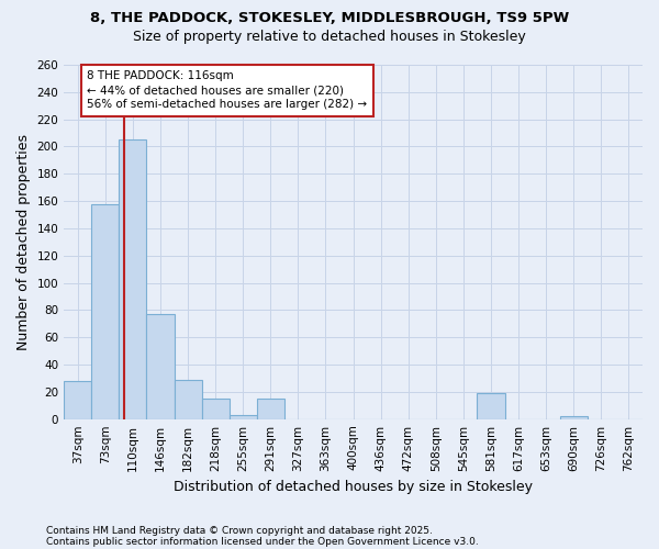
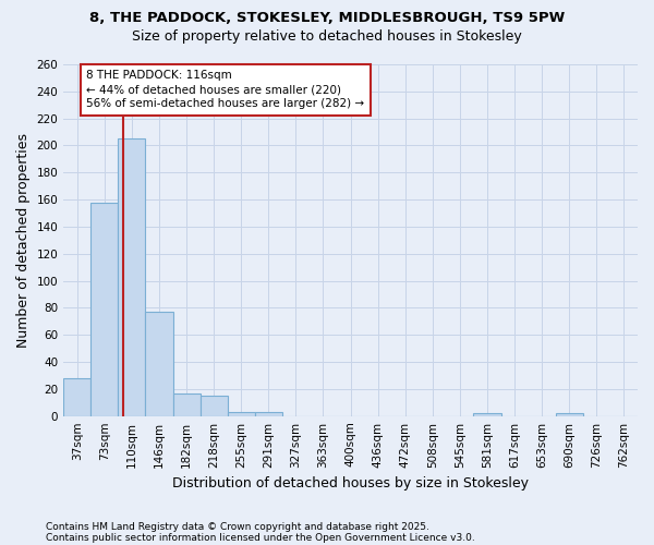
182sqm: 29 -> 17
291sqm: 15 -> 3
581sqm: 19 -> 2
